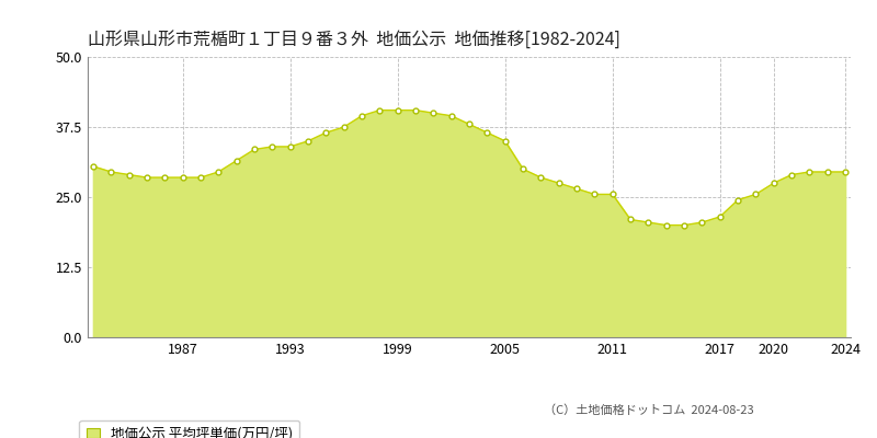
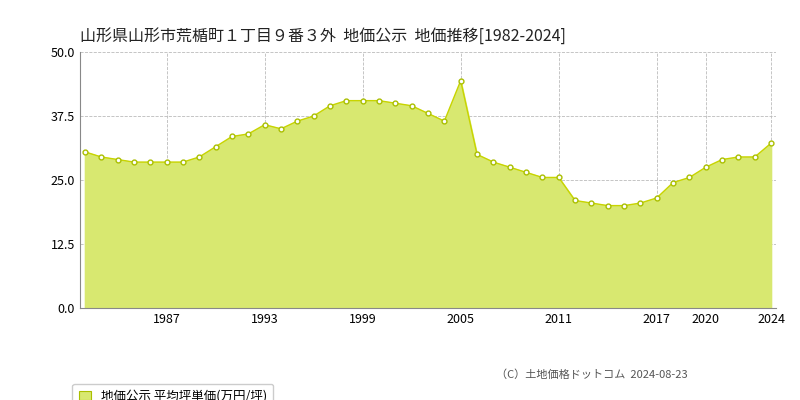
1993: 34.0 -> 35.8
2005: 35.0 -> 44.4
2024: 29.5 -> 32.2
